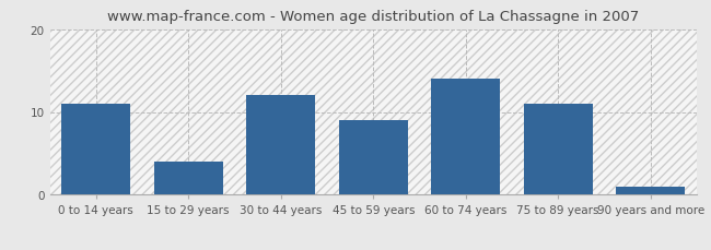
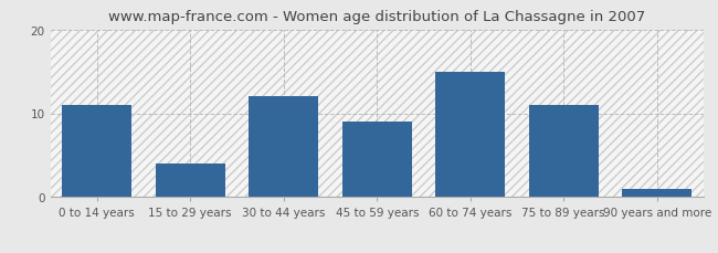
60 to 74 years: 14 -> 15
